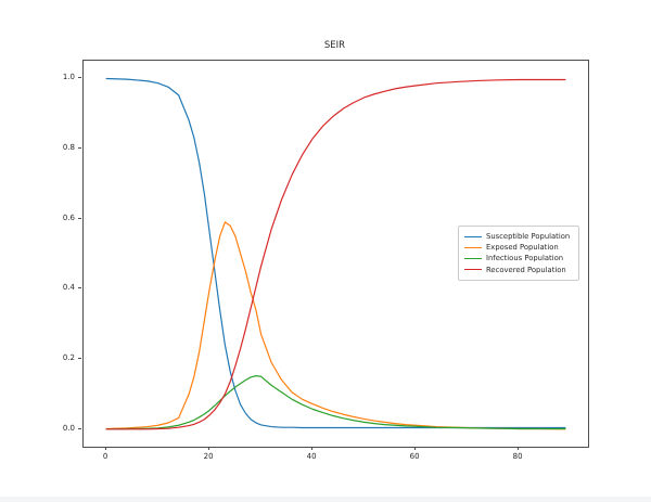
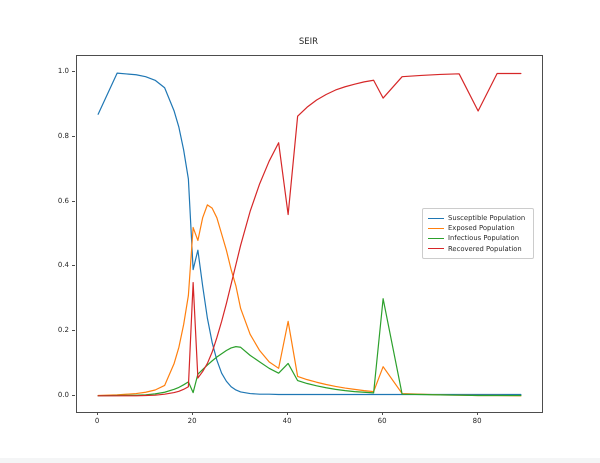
Susceptible Population/0: 1.00 -> 0.87
Susceptible Population/20: 0.56 -> 0.39
Exposed Population/20: 0.40 -> 0.52
Infectious Population/20: 0.05 -> 0.01
Recovered Population/20: 0.04 -> 0.35
Exposed Population/40: 0.07 -> 0.23
Infectious Population/40: 0.06 -> 0.10
Recovered Population/40: 0.83 -> 0.56
Exposed Population/60: 0.01 -> 0.09
Infectious Population/60: 0.01 -> 0.30
Recovered Population/60: 0.98 -> 0.92
Recovered Population/80: 1.00 -> 0.88
